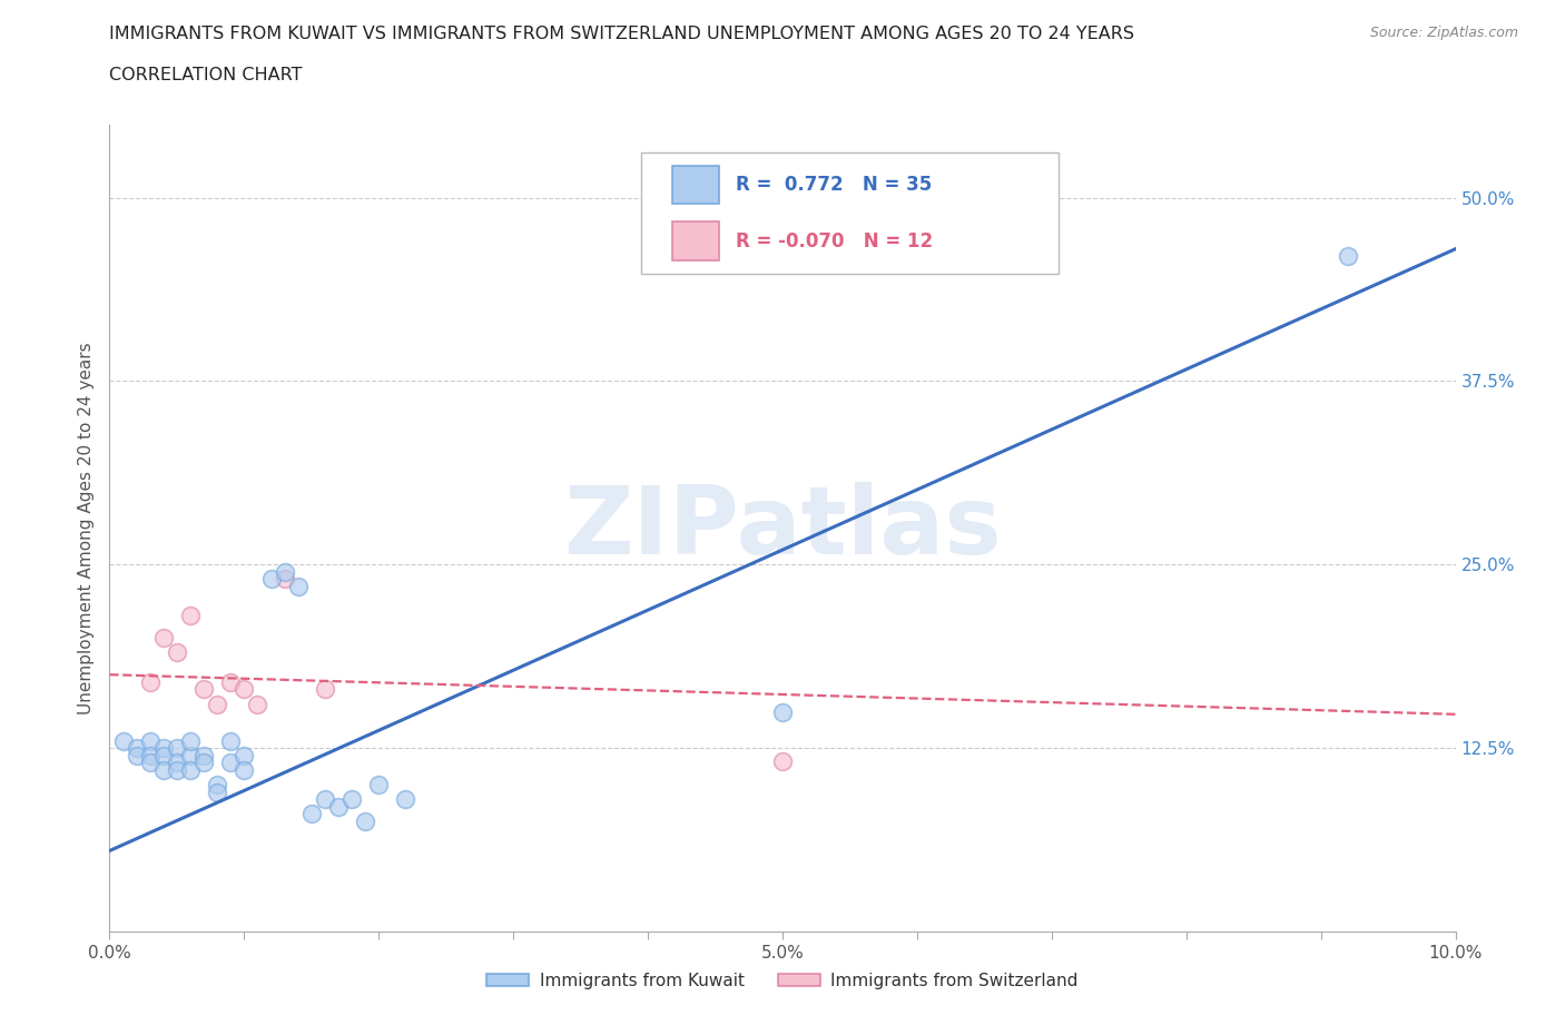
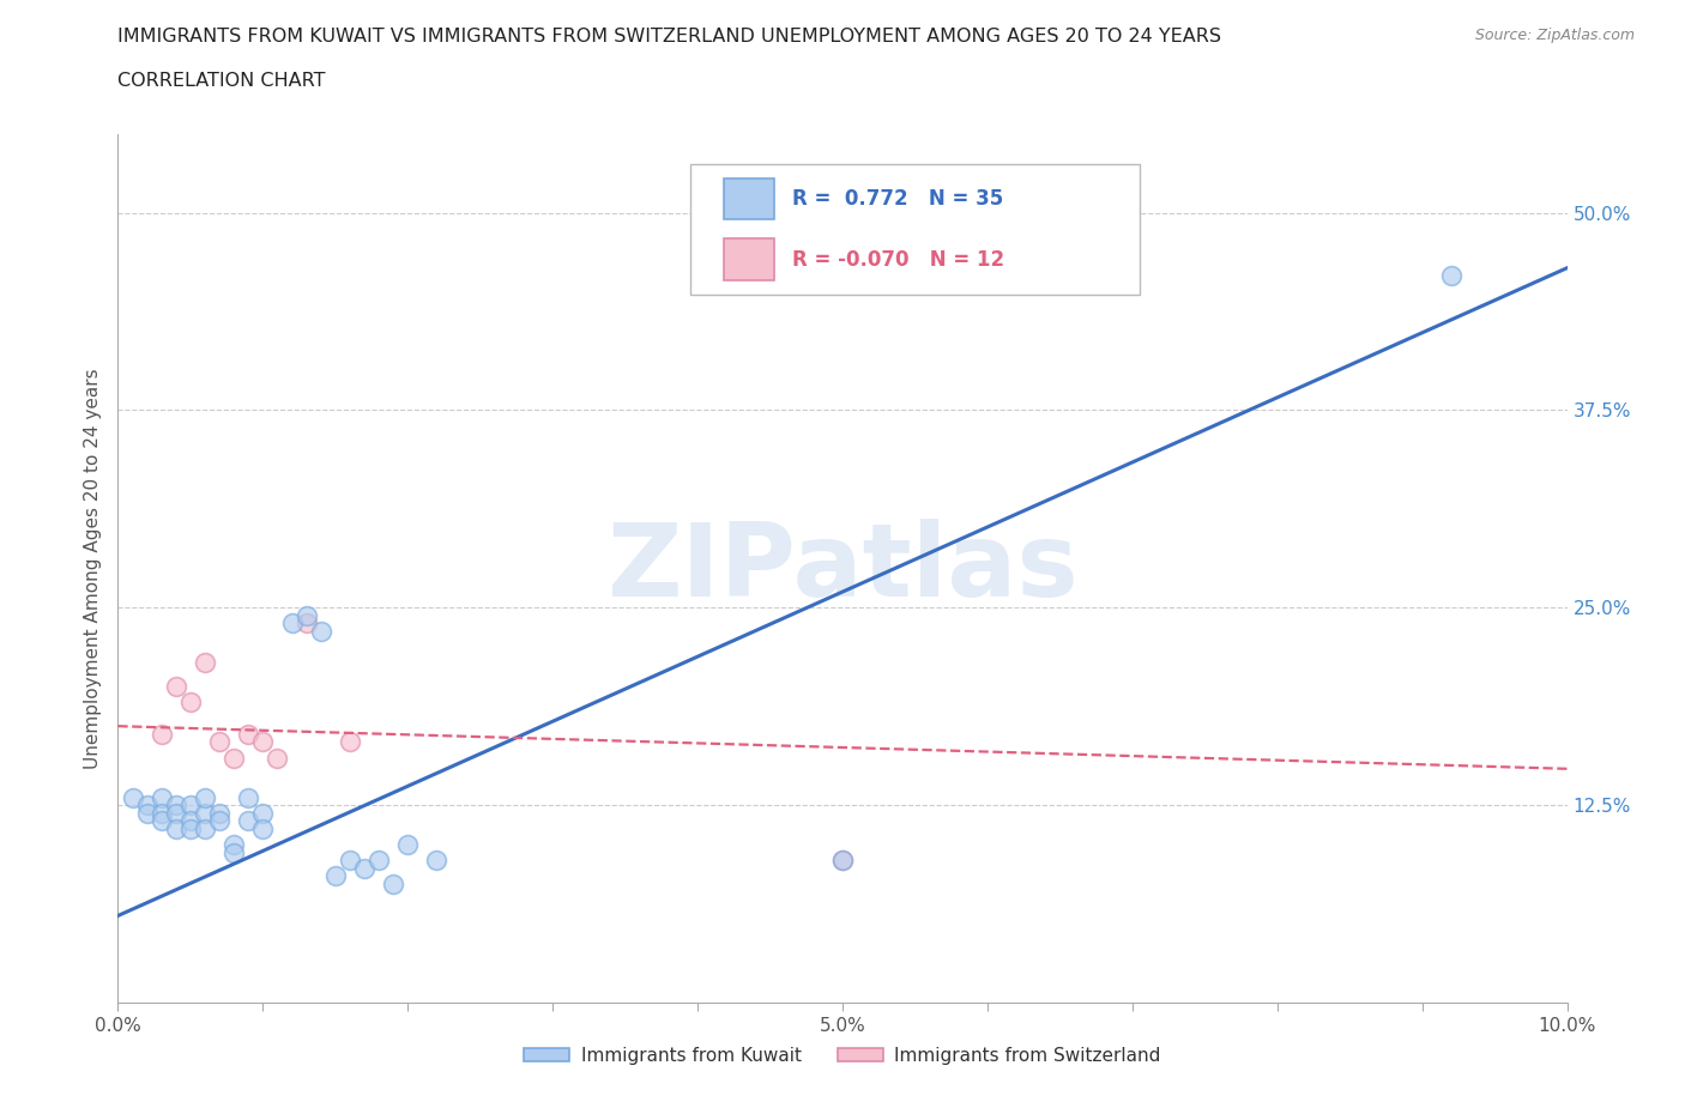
Immigrants from Kuwait/5.0%: 14.9% -> 9.0%
Immigrants from Switzerland/5.0%: 11.6% -> 9.0%
